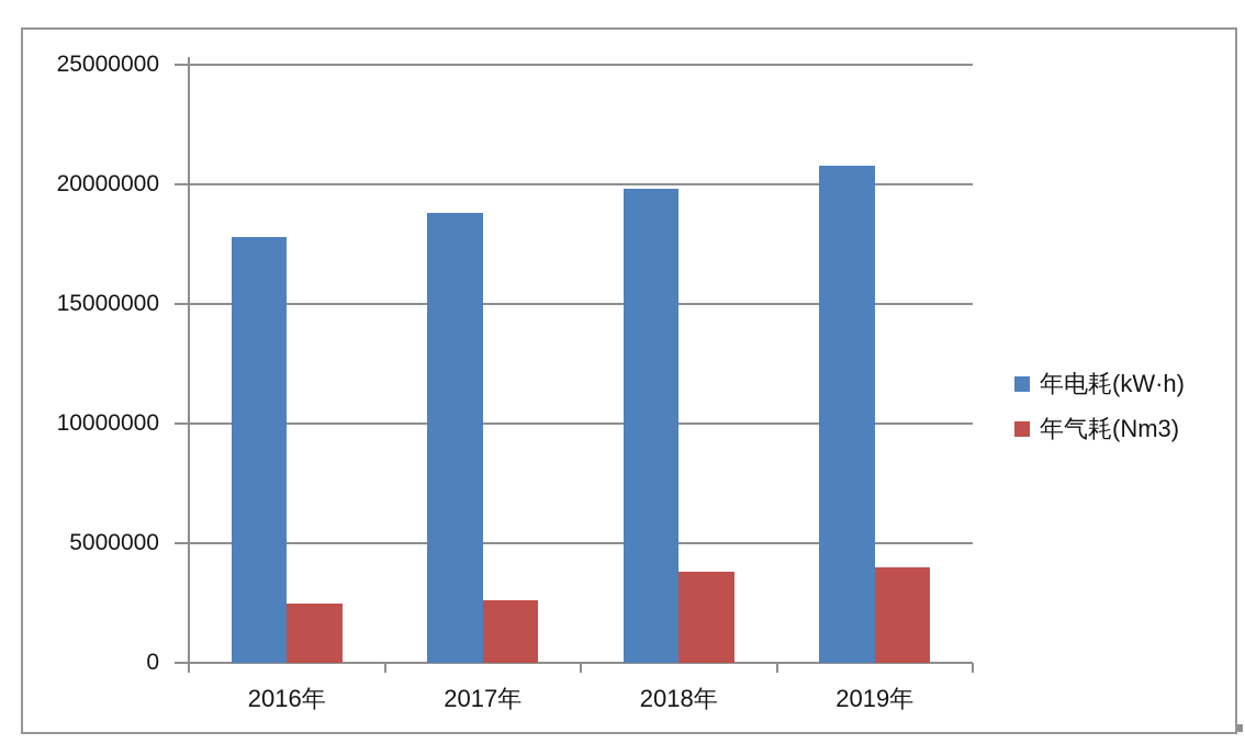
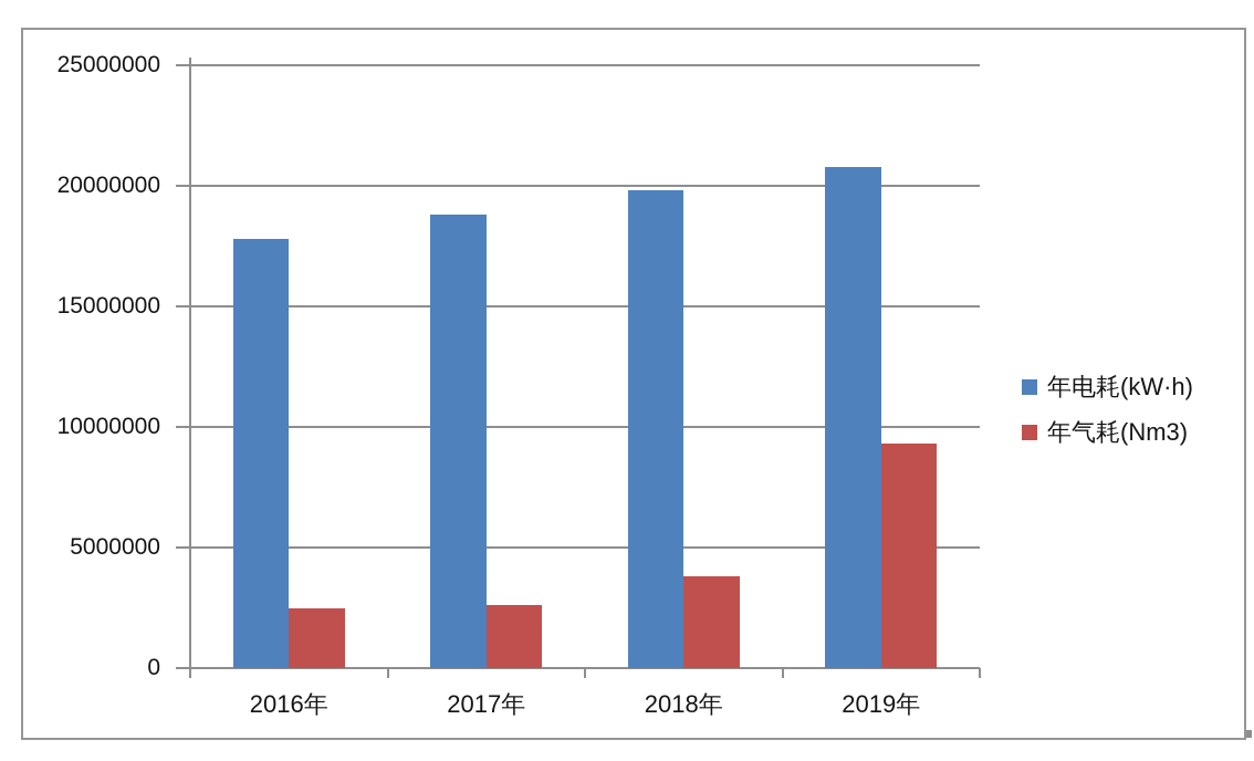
年气耗(Nm3)/2019年: 4000000 -> 9300000
